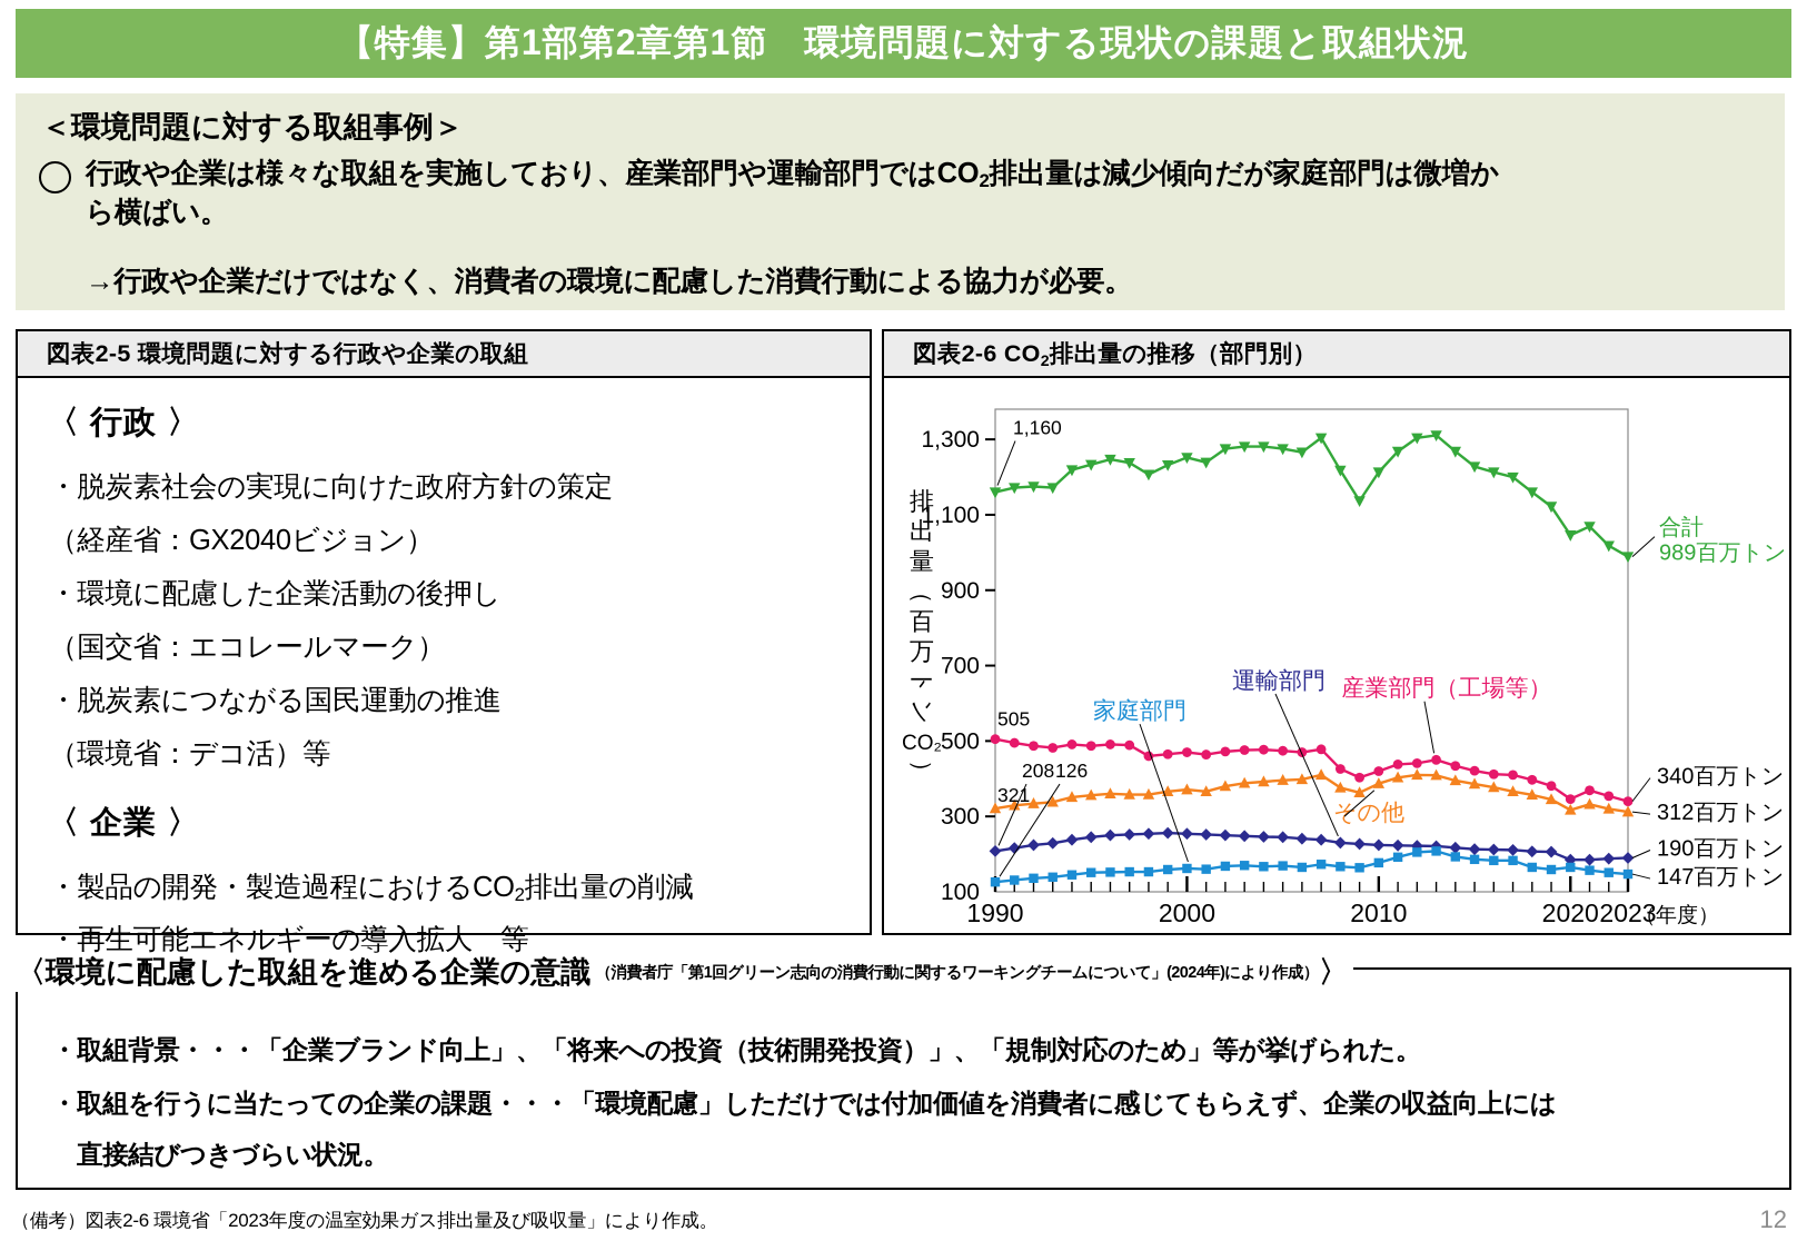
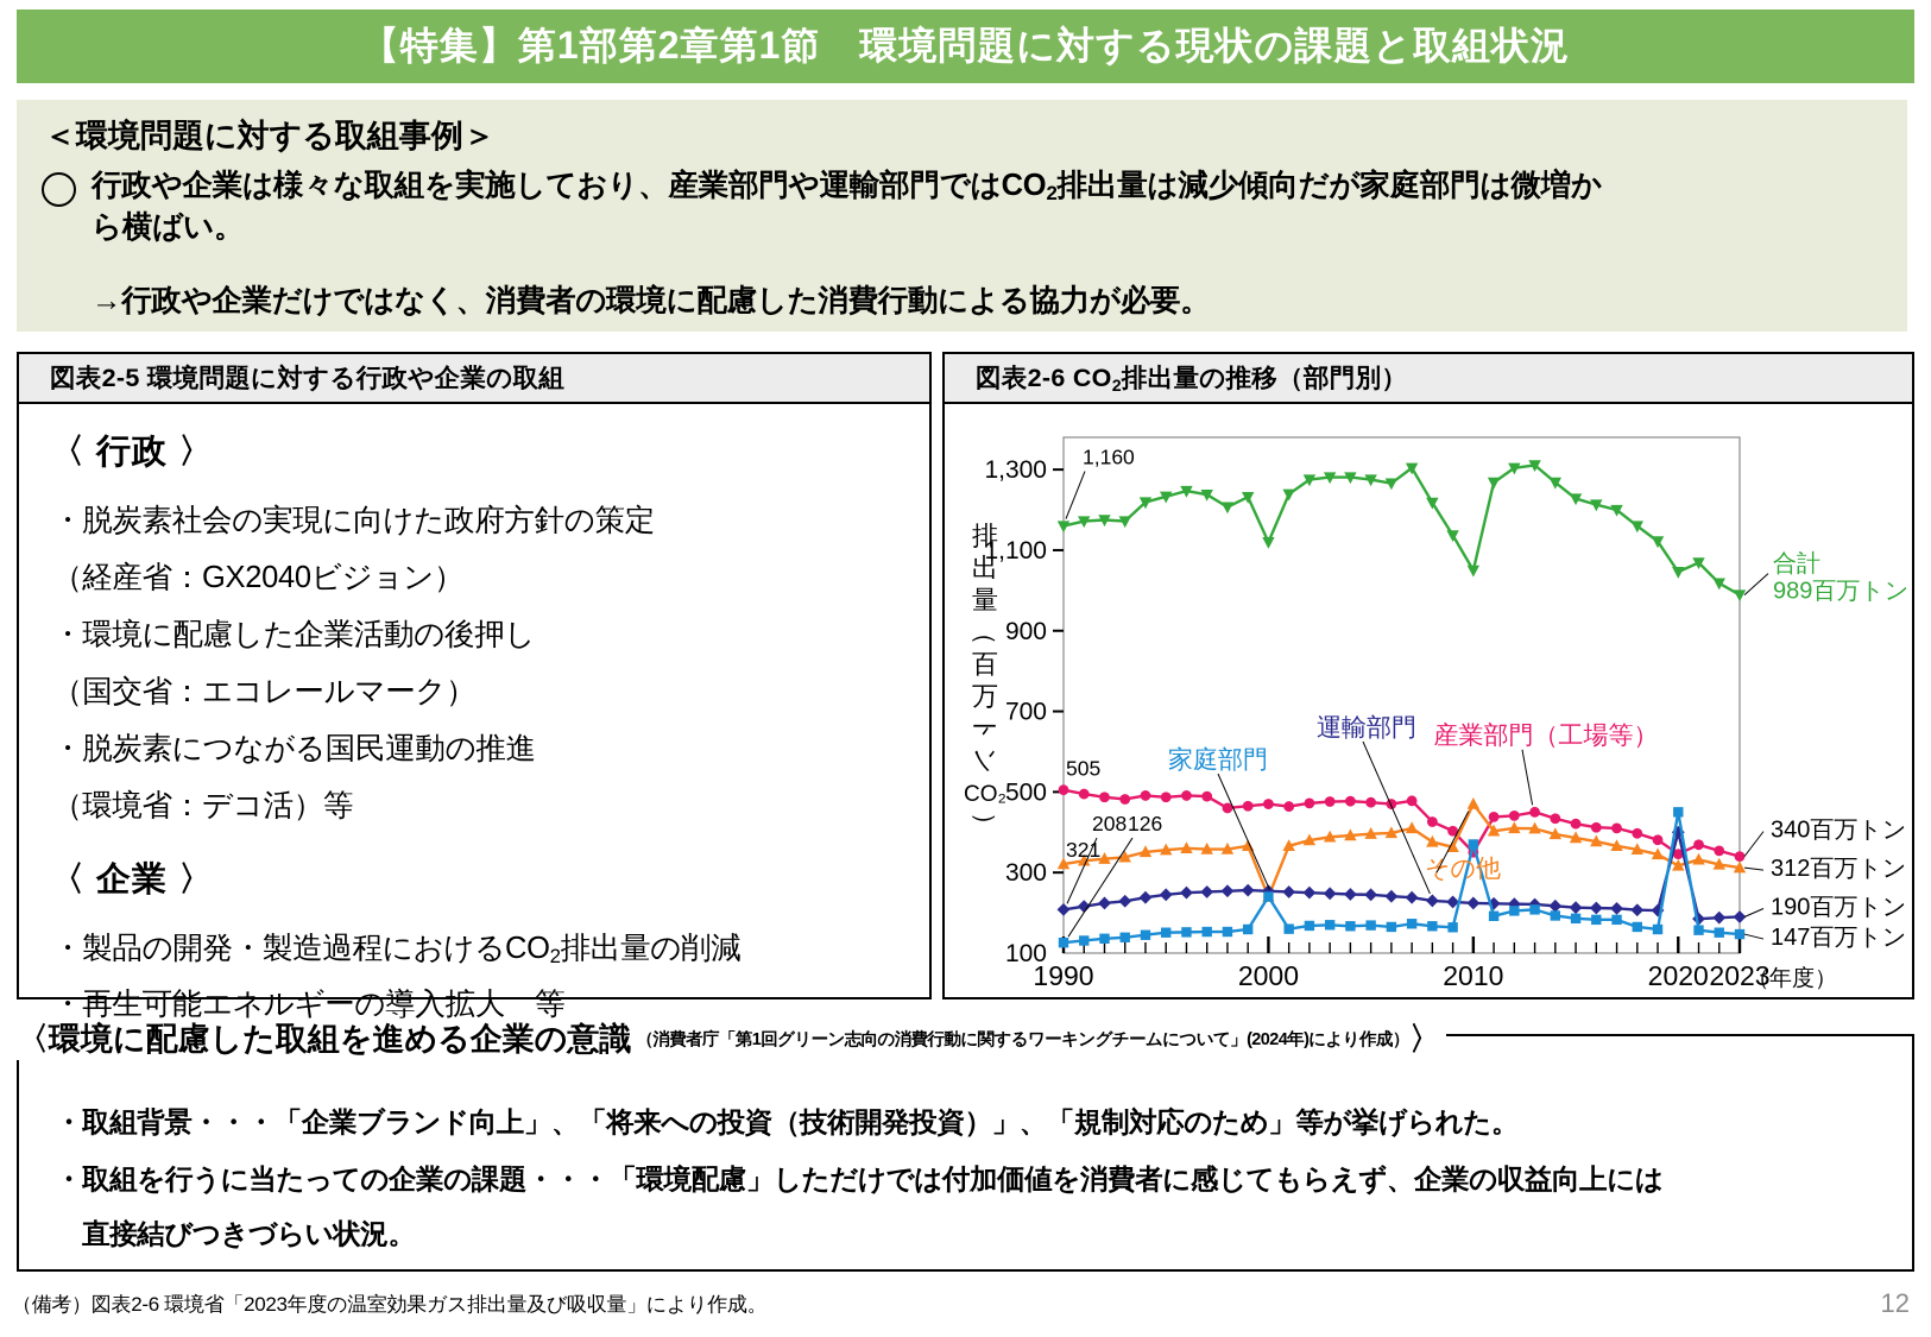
合計/2000: 1250 -> 1120
その他/2000: 370 -> 240
家庭部門/2000: 160 -> 240
合計/2010: 1210 -> 1050
産業部門（工場等）/2010: 420 -> 350
その他/2010: 390 -> 470
家庭部門/2010: 180 -> 370
運輸部門/2020: 180 -> 400
家庭部門/2020: 160 -> 450
